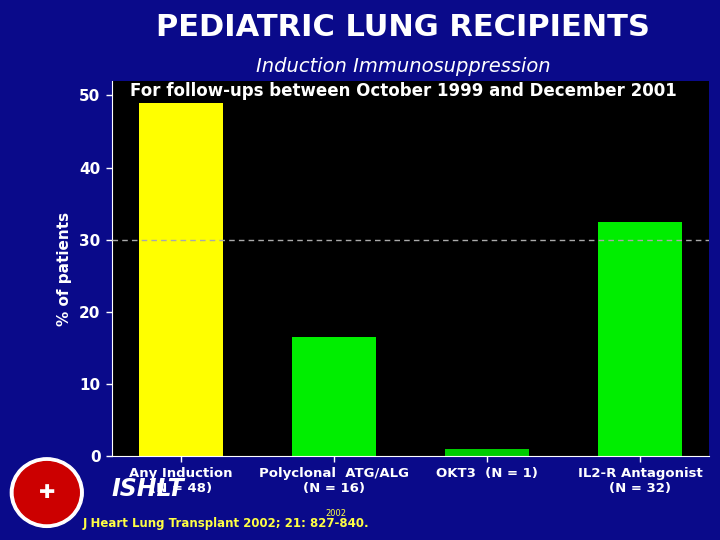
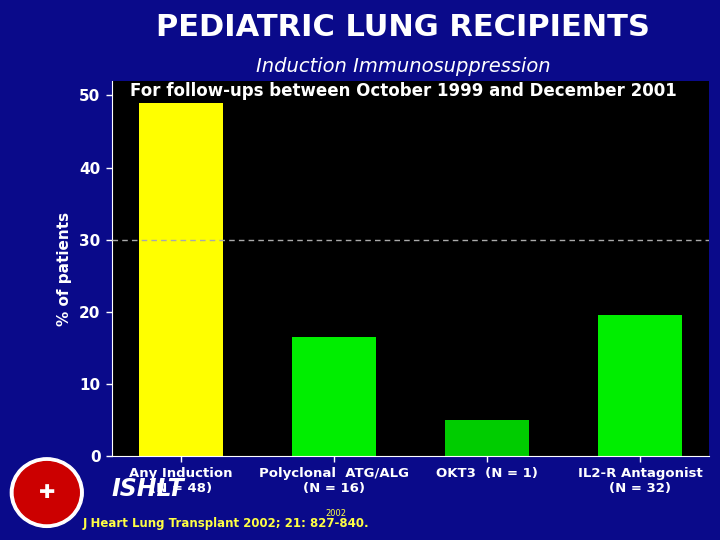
OKT3 (N = 1): 1.0 -> 5.0
IL2-R Antagonist (N = 32): 32.5 -> 19.6
